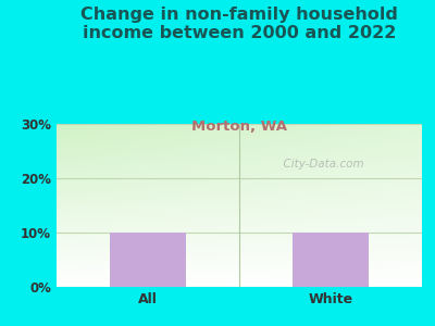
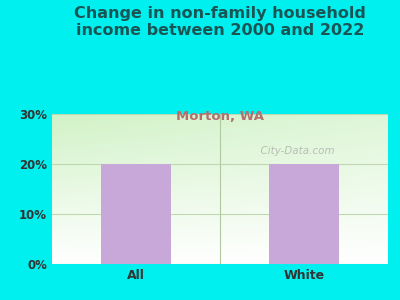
All: 10% -> 20%
White: 10% -> 20%
